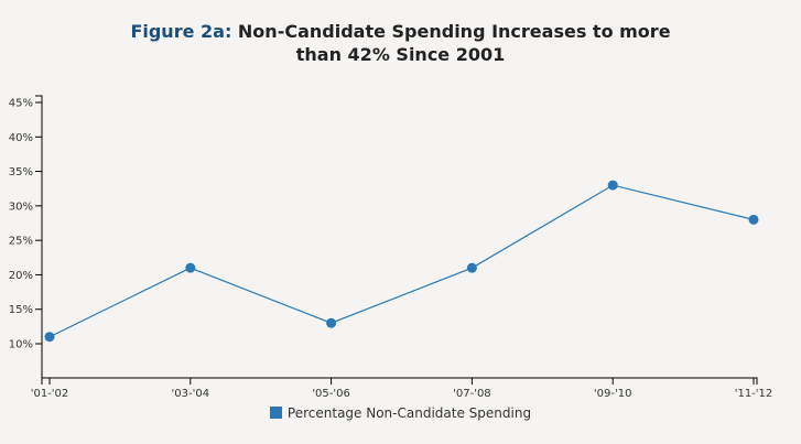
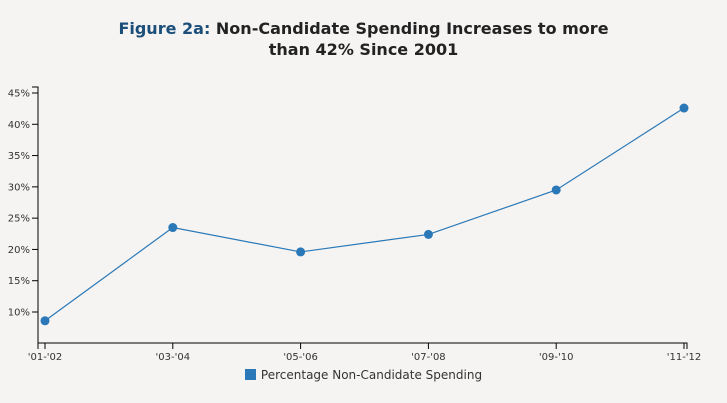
'01-'02: 11% -> 9%
'03-'04: 21% -> 24%
'05-'06: 13% -> 20%
'07-'08: 21% -> 22%
'09-'10: 33% -> 30%
'11-'12: 28% -> 43%
